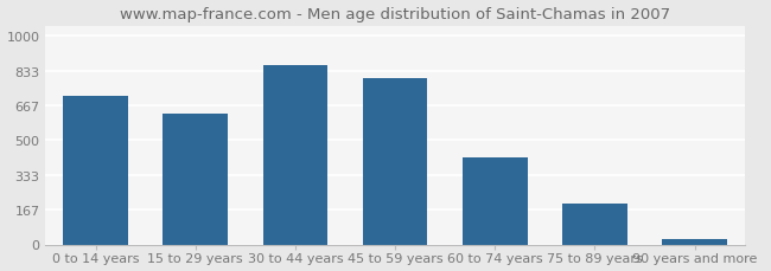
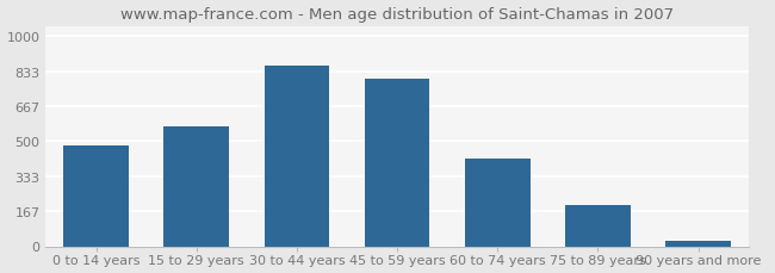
0 to 14 years: 710 -> 480
15 to 29 years: 630 -> 570
